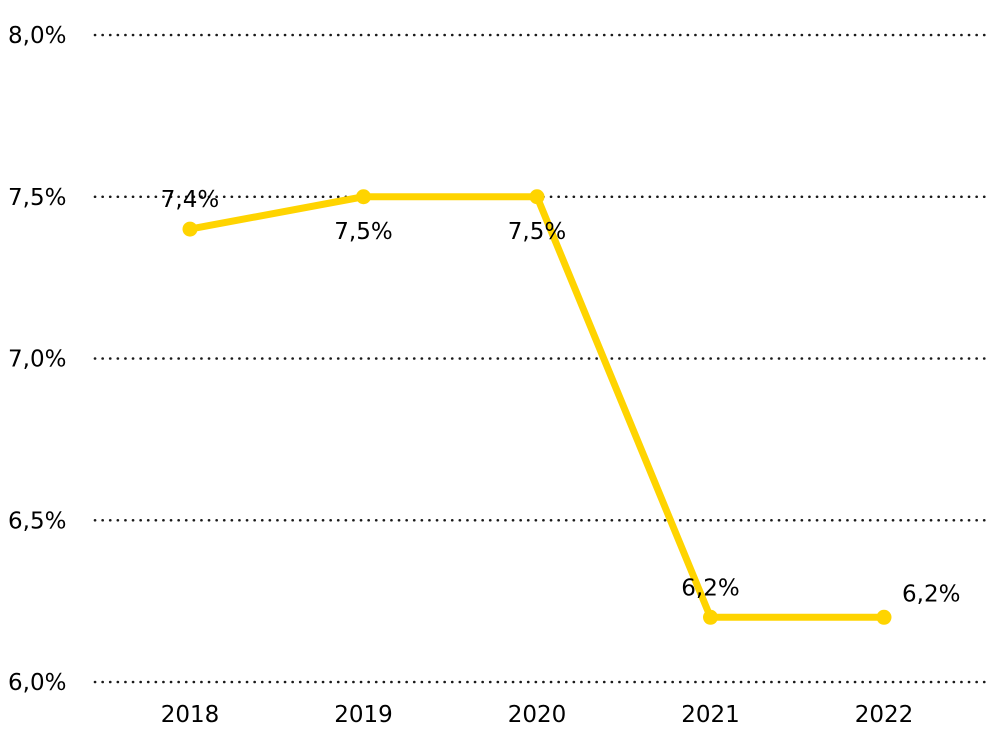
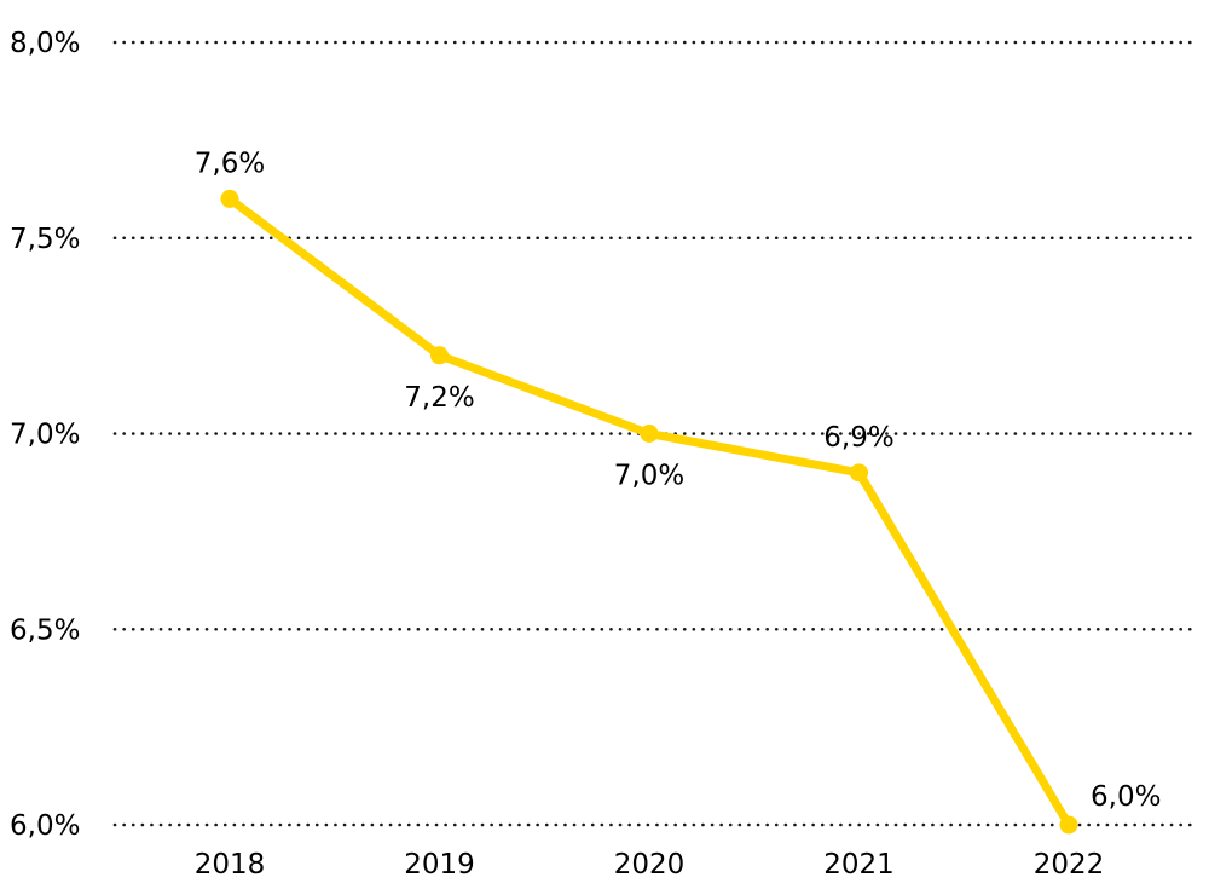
2018: 7,4% -> 7,6%
2019: 7,5% -> 7,2%
2020: 7,5% -> 7,0%
2021: 6,2% -> 6,9%
2022: 6,2% -> 6,0%
